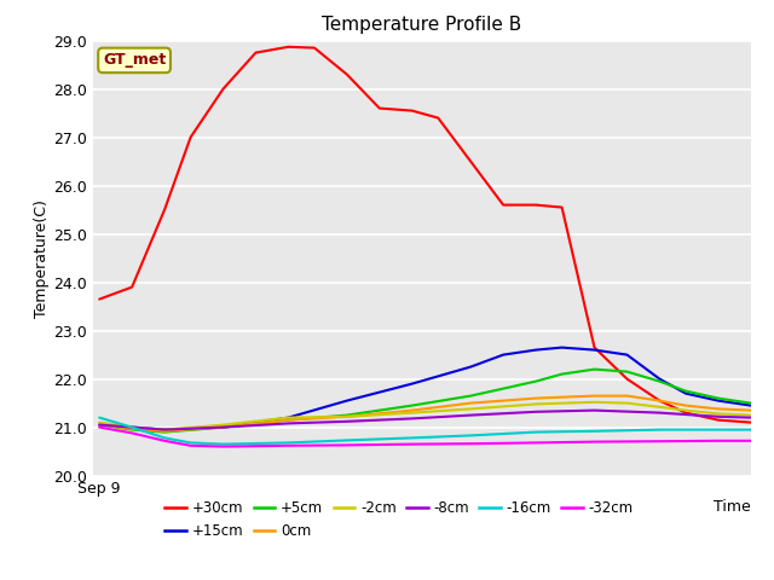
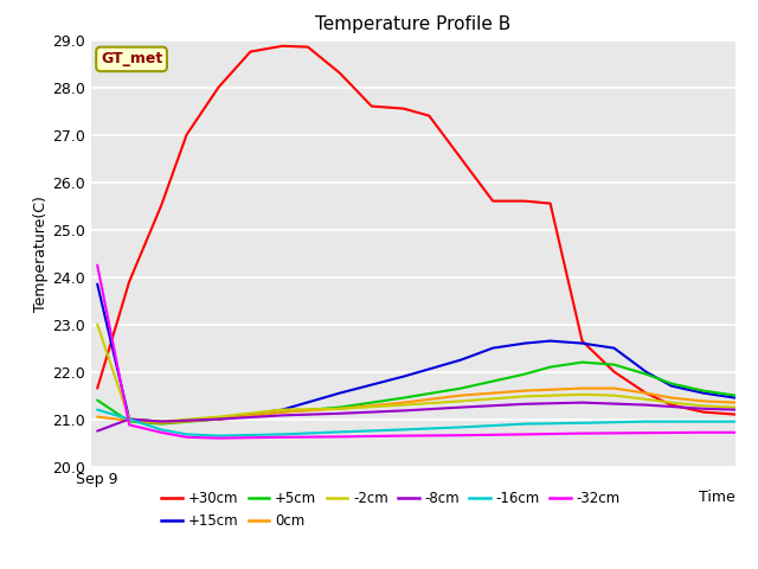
+30cm/Sep 9: 23.65 -> 21.65
+15cm/Sep 9: 21.05 -> 23.85
+5cm/Sep 9: 21.05 -> 21.40
-2cm/Sep 9: 21.10 -> 23.00
-8cm/Sep 9: 21.05 -> 20.75
-32cm/Sep 9: 21.00 -> 24.25
